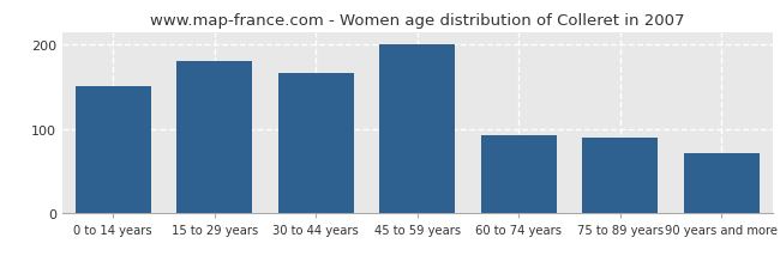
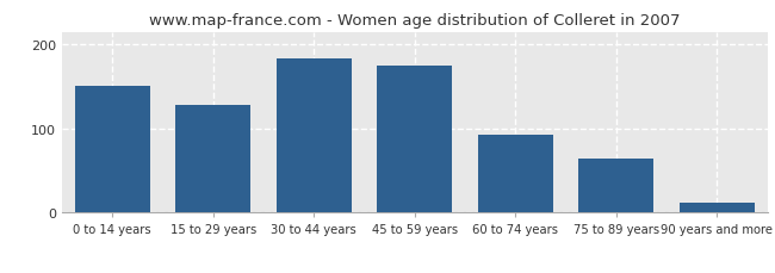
15 to 29 years: 180 -> 128
30 to 44 years: 166 -> 183
45 to 59 years: 200 -> 175
75 to 89 years: 90 -> 65
90 years and more: 72 -> 12
